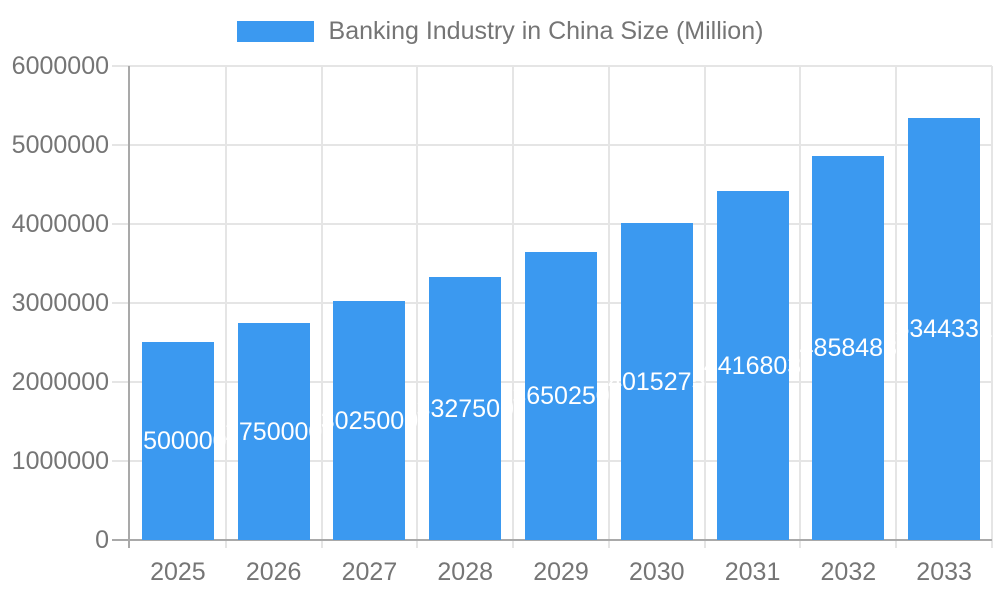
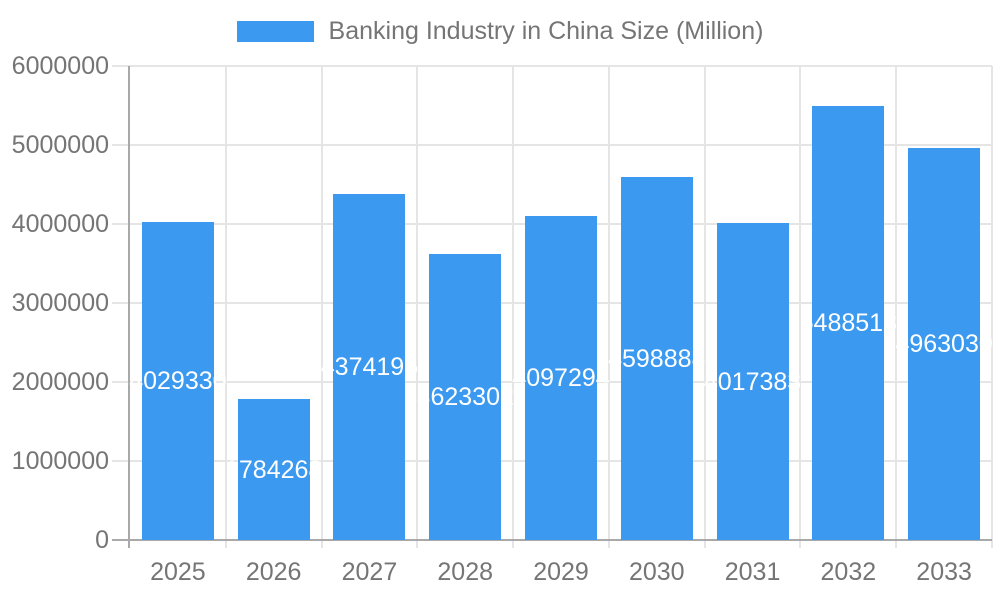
2025: 2500000 -> 4029330
2026: 2750000 -> 1784268
2027: 3025000 -> 4374195
2028: 3327500 -> 3623302
2029: 3650250 -> 4097294
2030: 4015275 -> 4598888
2031: 4416803 -> 4017383
2032: 4858483 -> 5488518
2033: 5344331 -> 4963030
